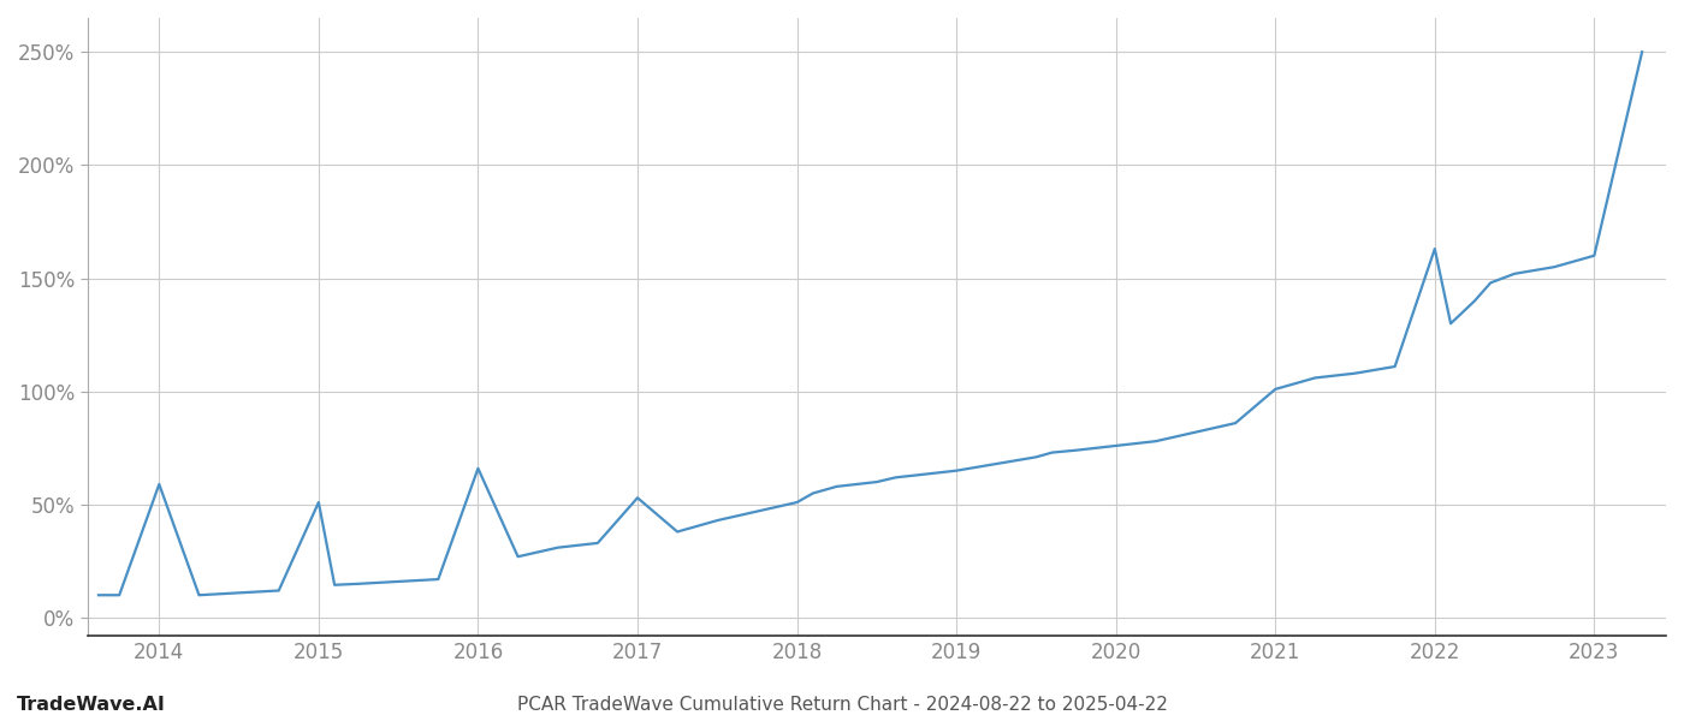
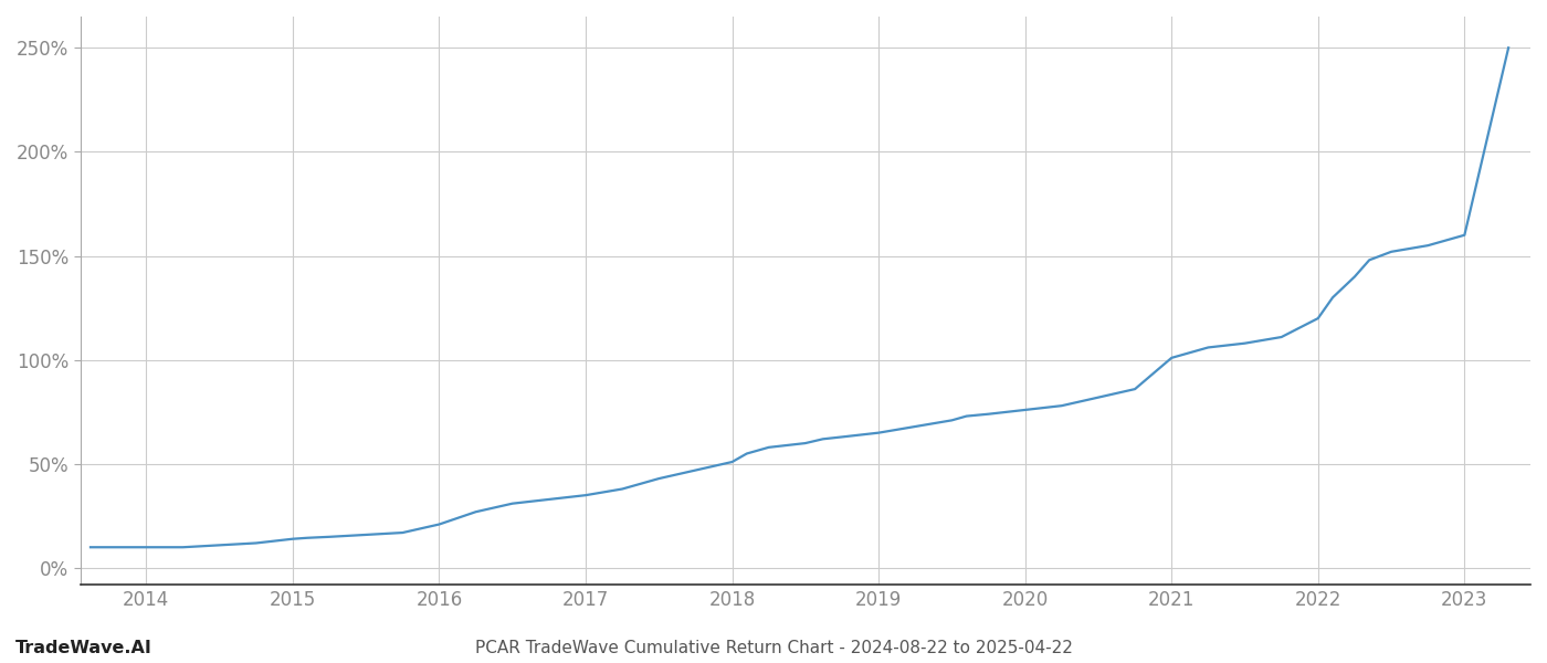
2014: 59% -> 10%
2015: 51% -> 14%
2016: 66% -> 21%
2017: 53% -> 35%
2022: 163% -> 120%
